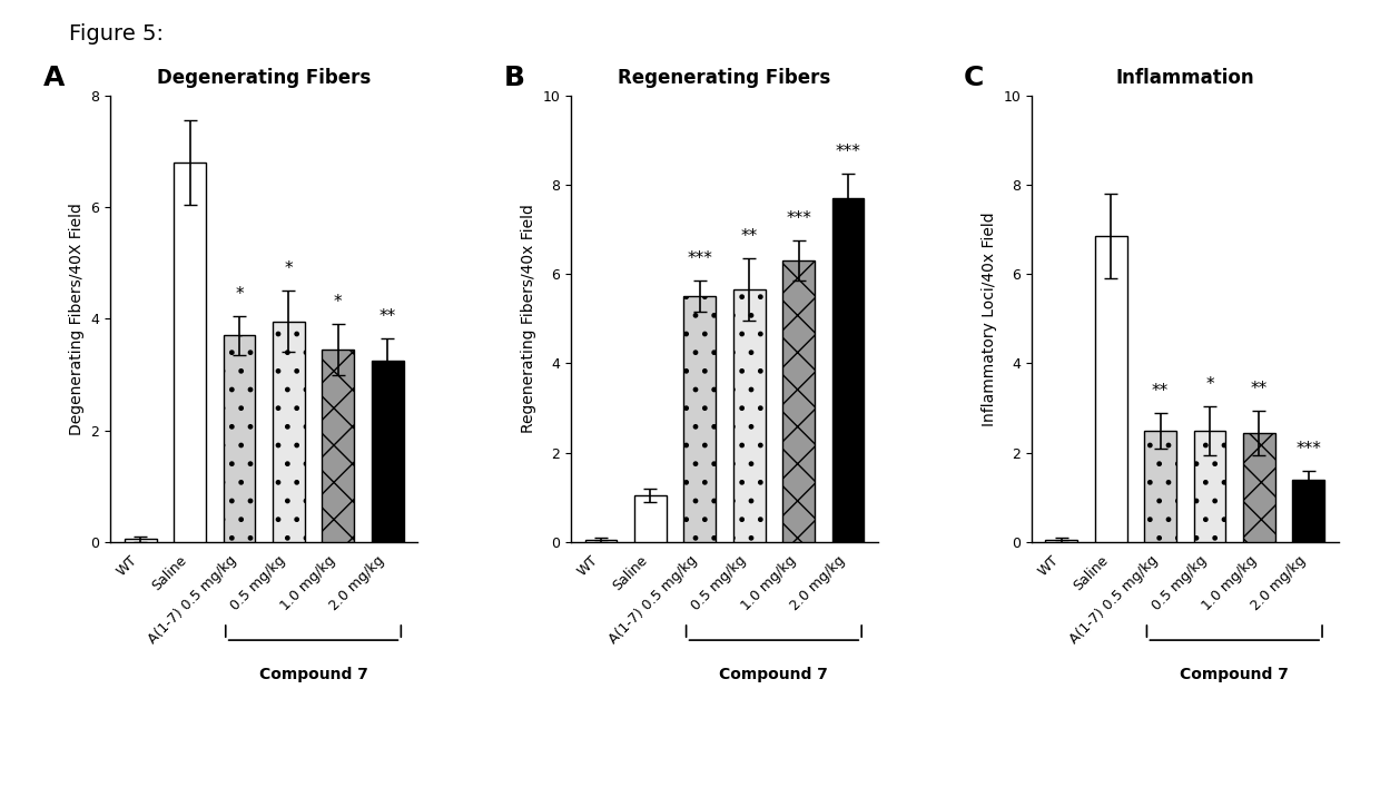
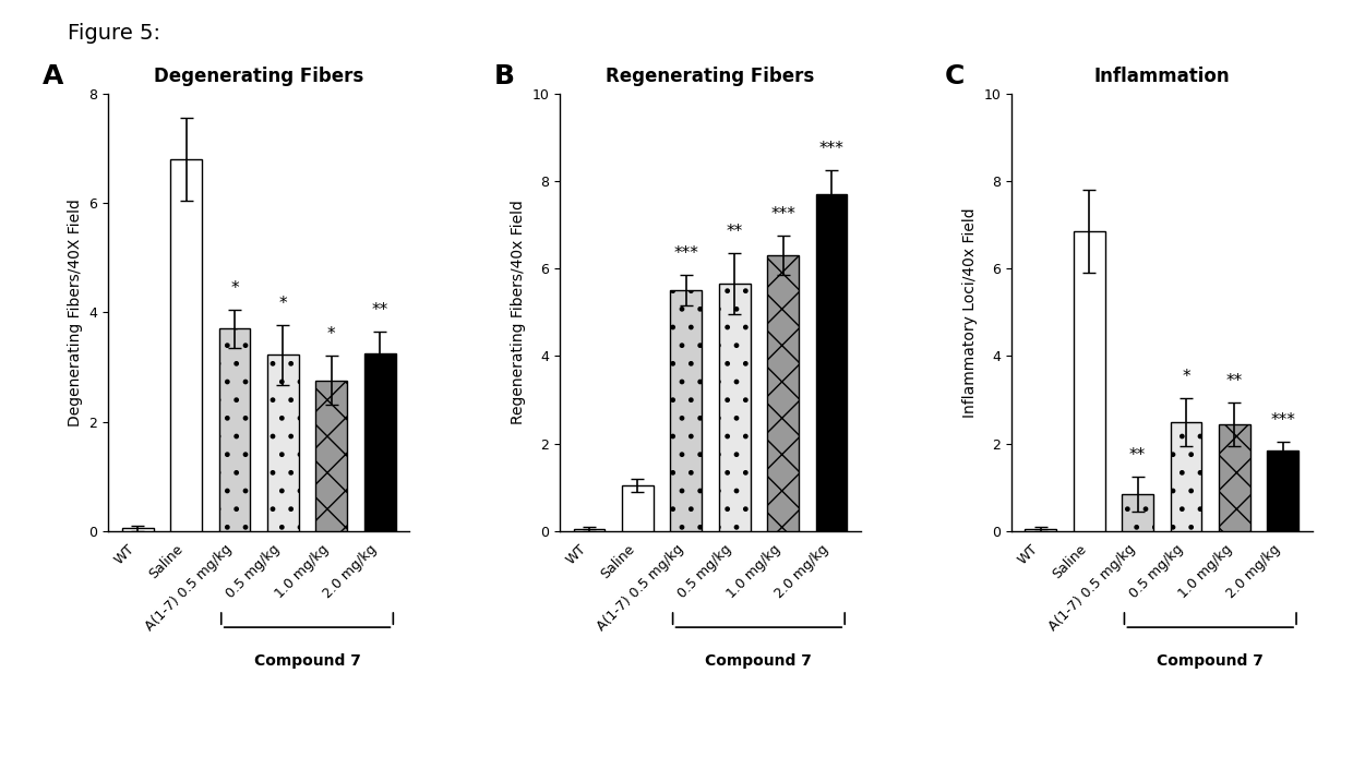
Degenerating Fibers/0.5 mg/kg: 3.95 -> 3.22
Degenerating Fibers/1.0 mg/kg: 3.45 -> 2.76
Inflammation/A(1-7) 0.5 mg/kg: 2.50 -> 0.85
Inflammation/2.0 mg/kg: 1.40 -> 1.85
